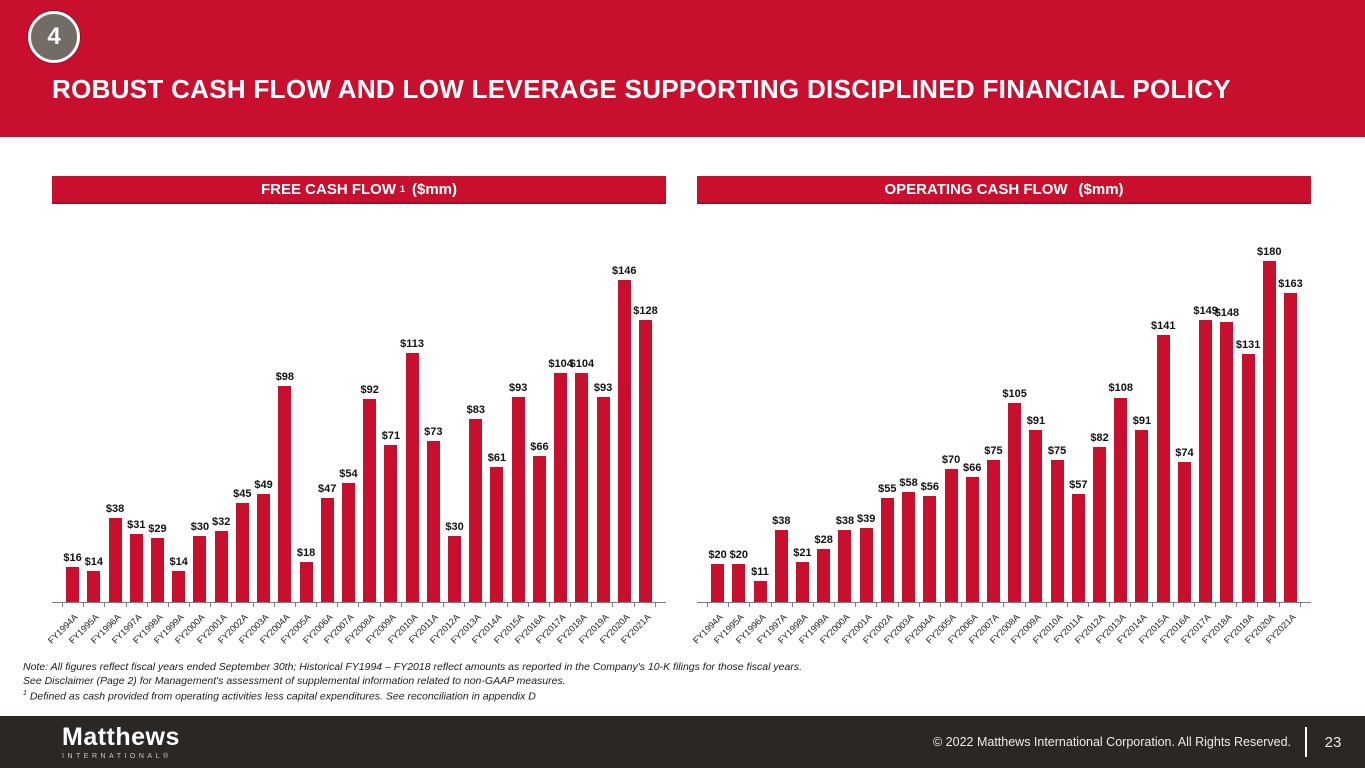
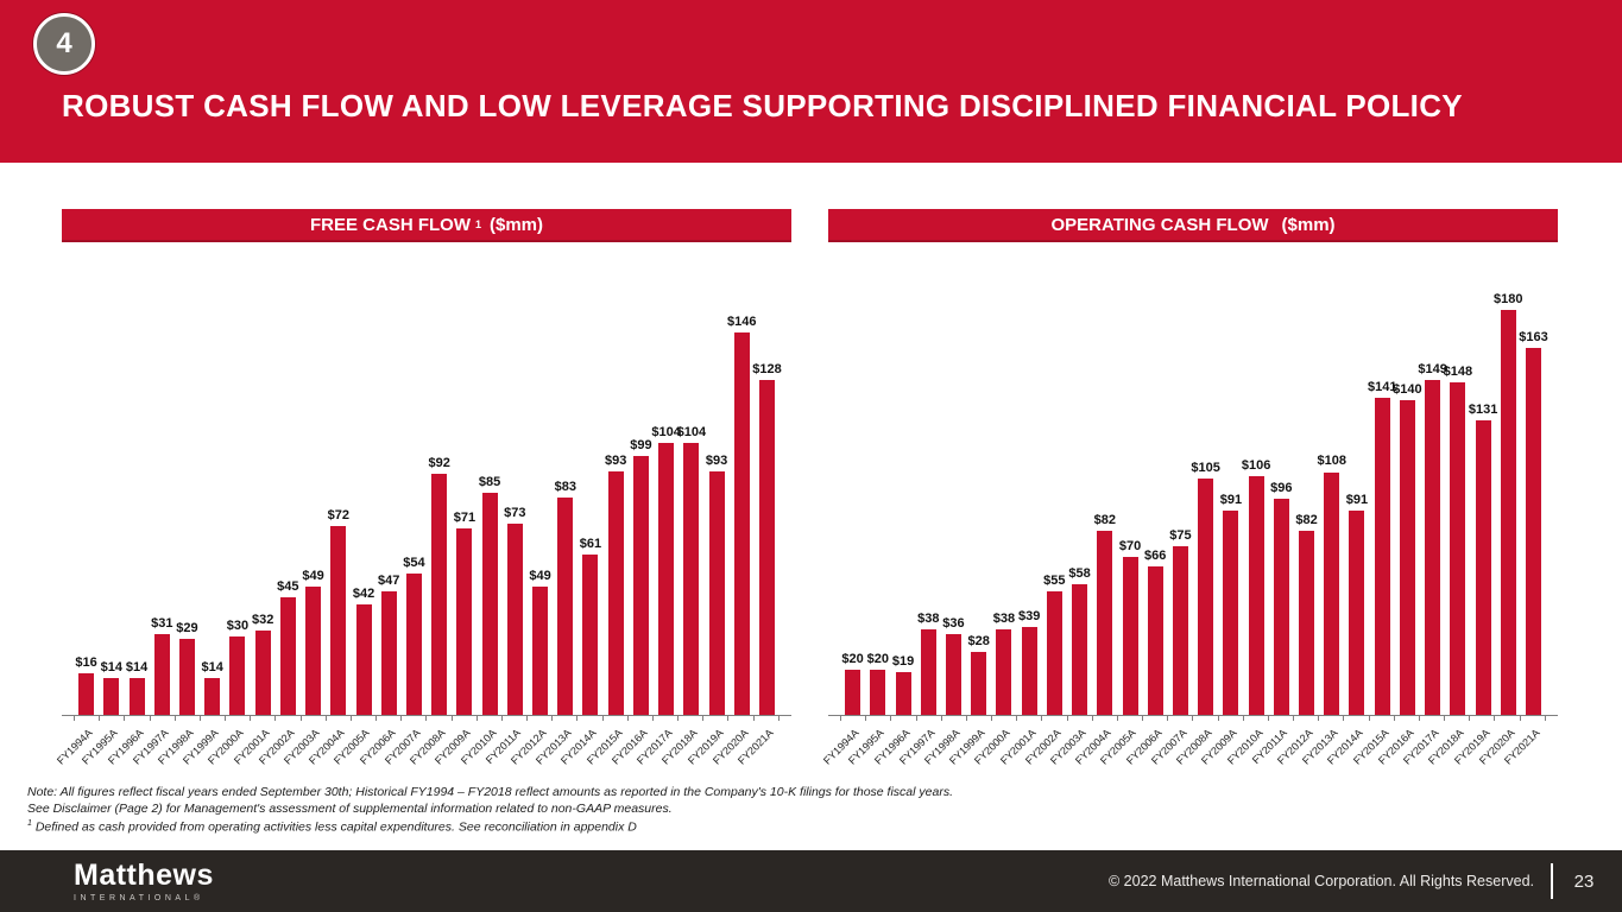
FREE CASH FLOW 1 ($mm)/FY1996A: $38 -> $14
FREE CASH FLOW 1 ($mm)/FY2004A: $98 -> $72
FREE CASH FLOW 1 ($mm)/FY2005A: $18 -> $42
FREE CASH FLOW 1 ($mm)/FY2010A: $113 -> $85
FREE CASH FLOW 1 ($mm)/FY2012A: $30 -> $49
FREE CASH FLOW 1 ($mm)/FY2016A: $66 -> $99
OPERATING CASH FLOW ($mm)/FY1996A: $11 -> $19
OPERATING CASH FLOW ($mm)/FY1998A: $21 -> $36
OPERATING CASH FLOW ($mm)/FY2004A: $56 -> $82
OPERATING CASH FLOW ($mm)/FY2010A: $75 -> $106
OPERATING CASH FLOW ($mm)/FY2011A: $57 -> $96
OPERATING CASH FLOW ($mm)/FY2016A: $74 -> $140
